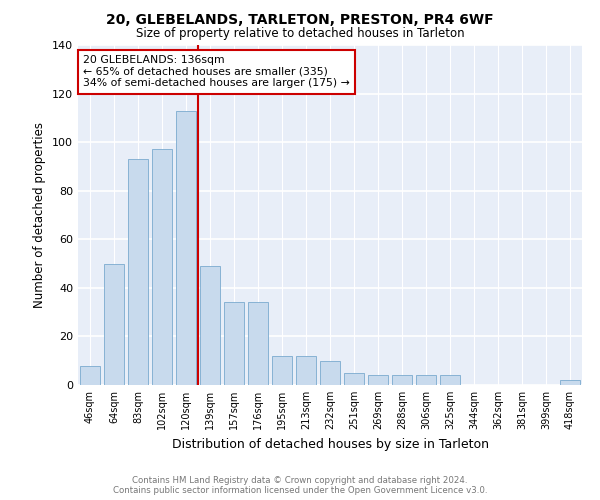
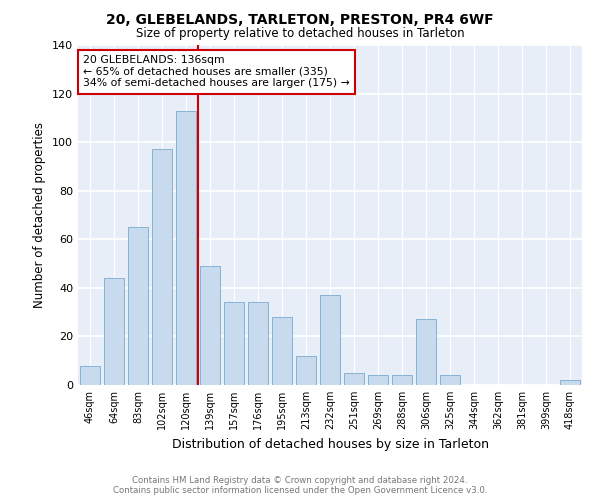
64sqm: 50 -> 44
83sqm: 93 -> 65
195sqm: 12 -> 28
232sqm: 10 -> 37
306sqm: 4 -> 27
